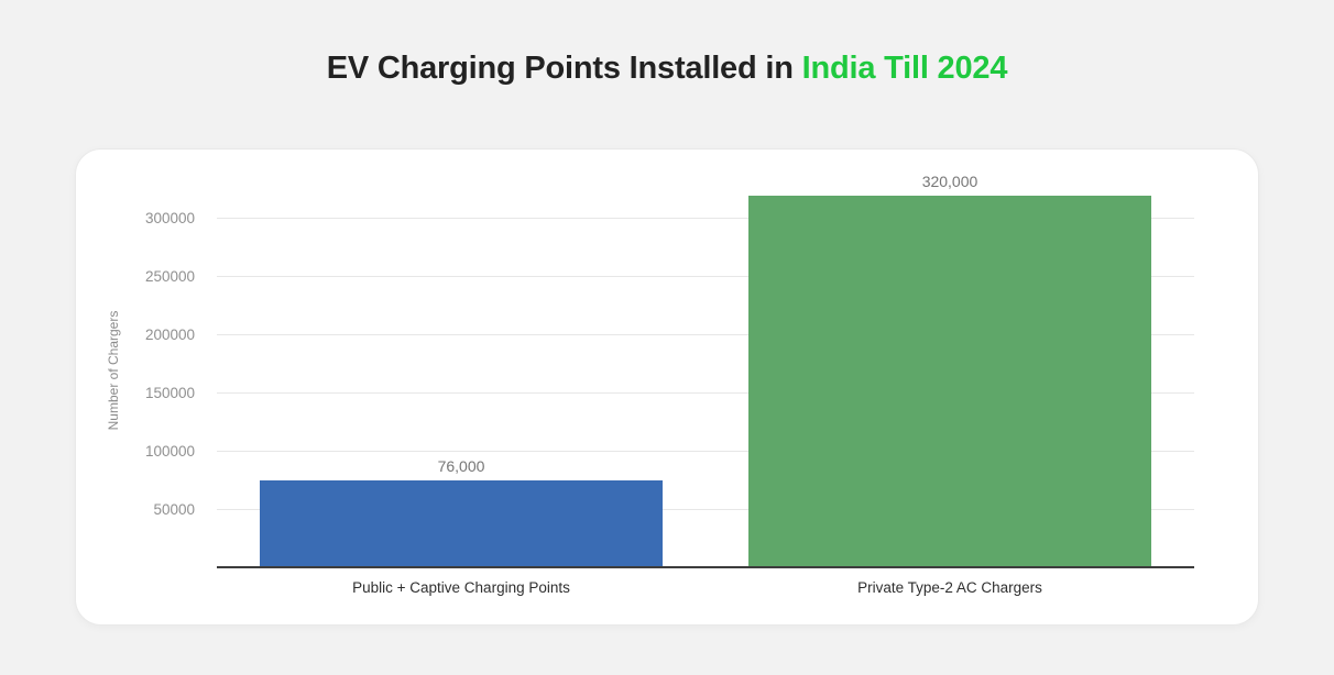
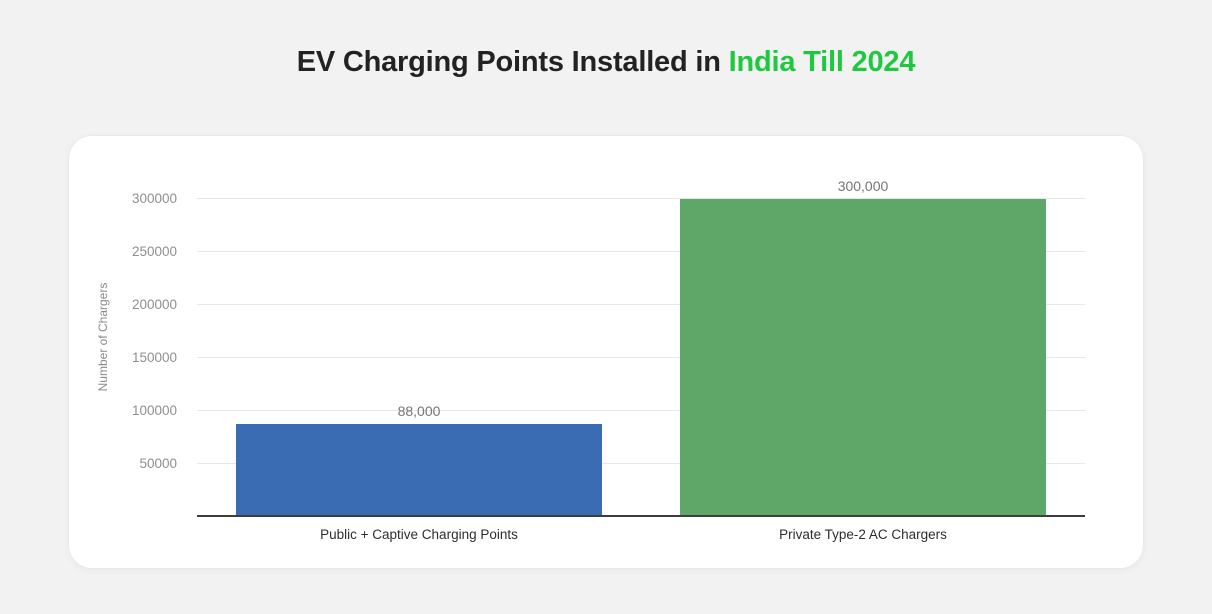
Public + Captive Charging Points: 76,000 -> 88,000
Private Type-2 AC Chargers: 320,000 -> 300,000
